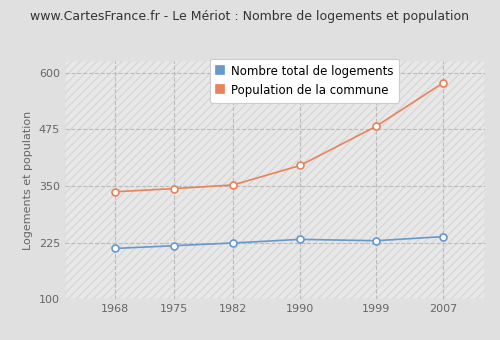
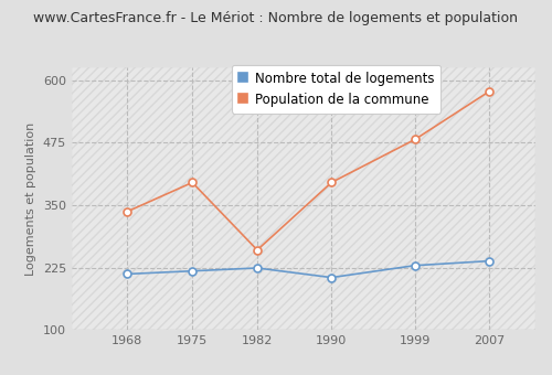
Population de la commune/1975: 344 -> 395
Population de la commune/1982: 352 -> 260
Nombre total de logements/1990: 232 -> 205
